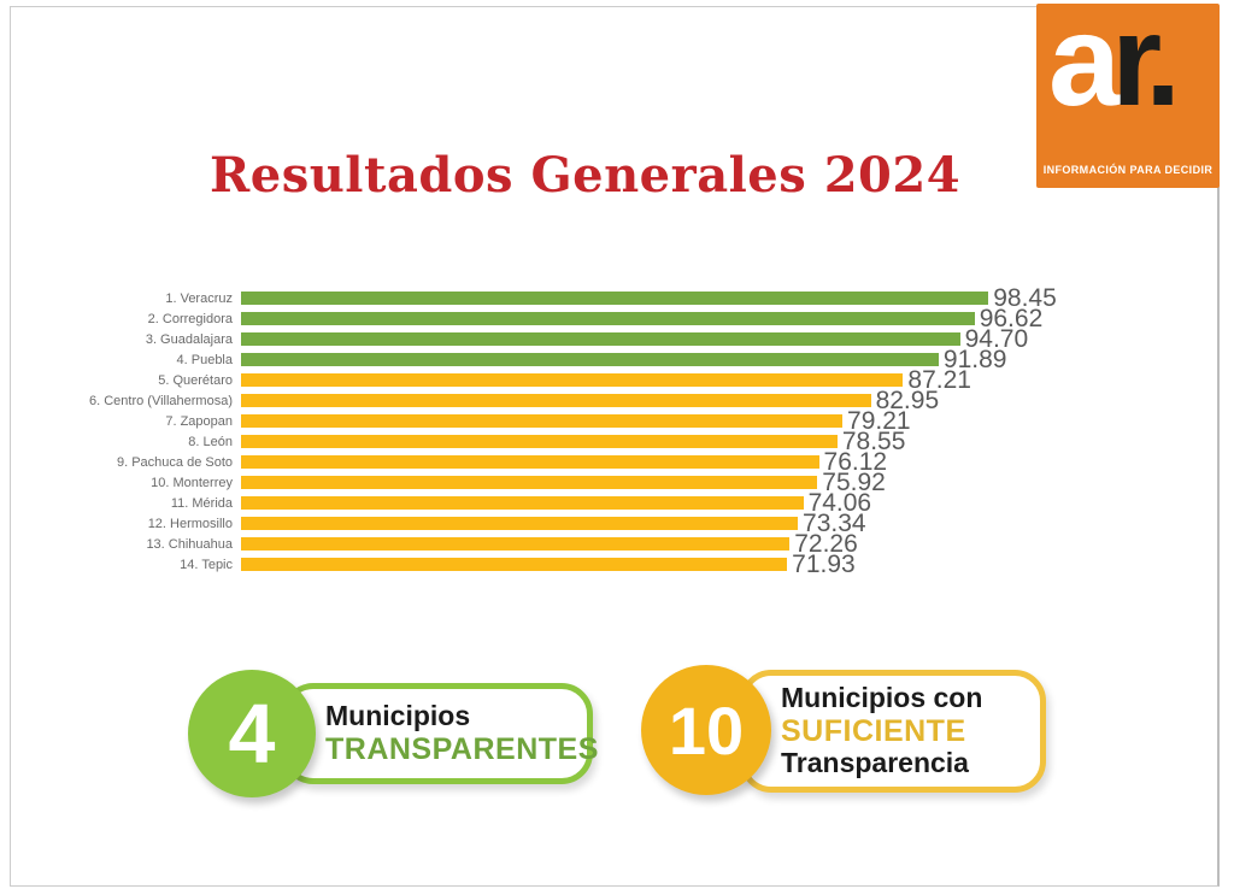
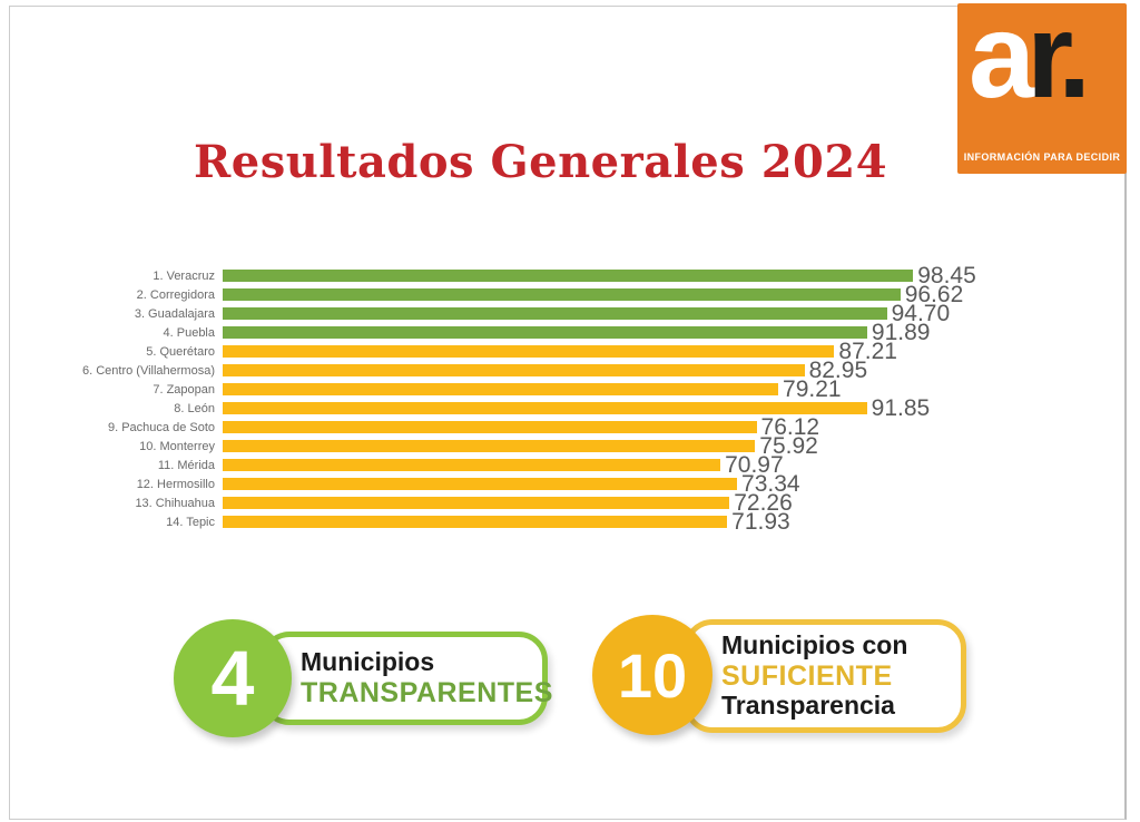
8. León: 78.55 -> 91.85
11. Mérida: 74.06 -> 70.97
